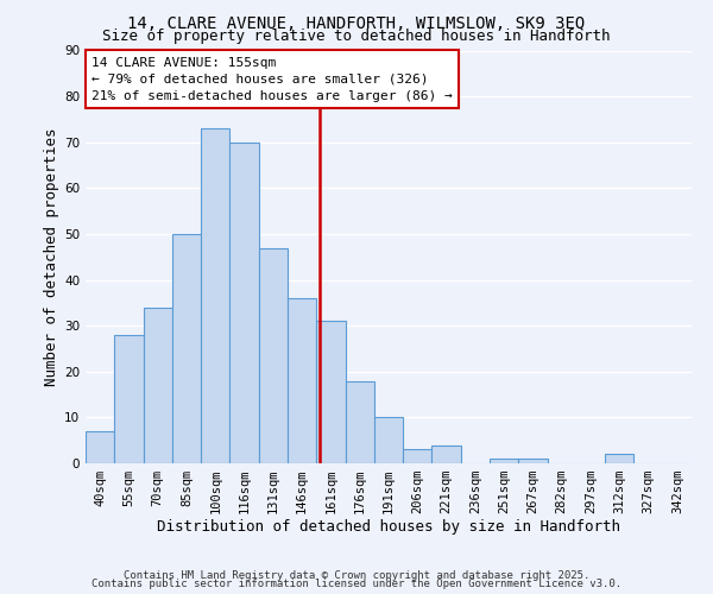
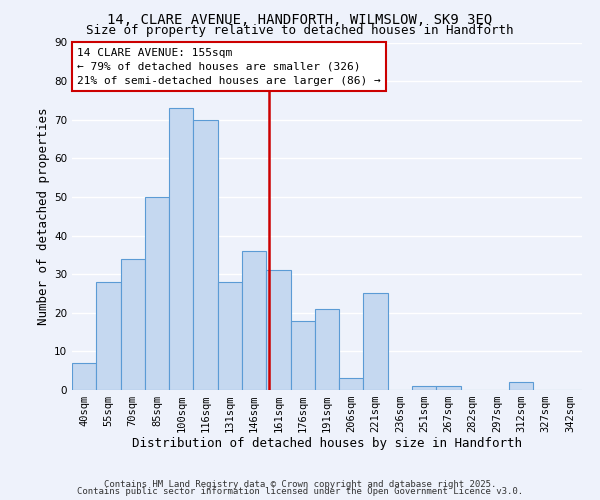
131sqm: 47 -> 28
191sqm: 10 -> 21
221sqm: 4 -> 25
